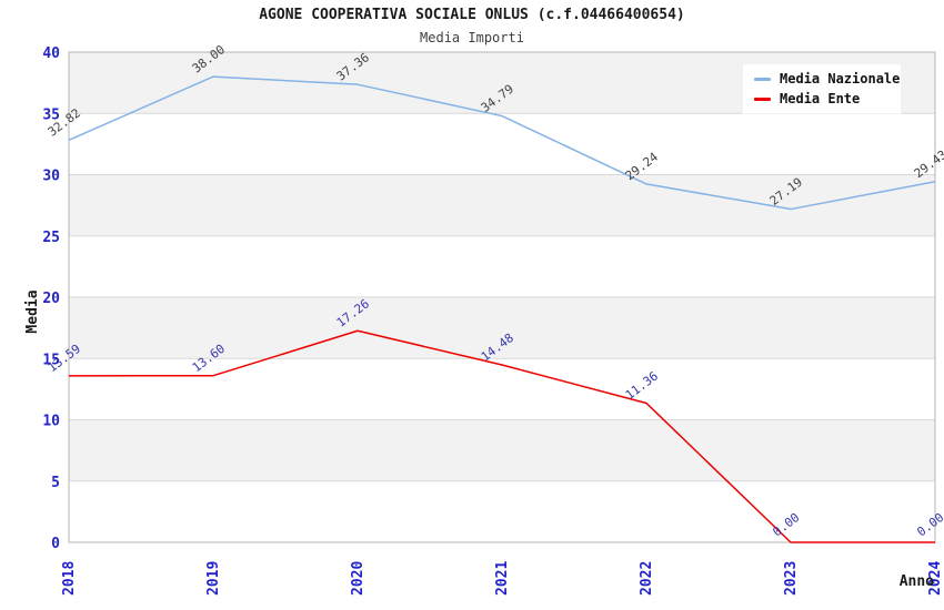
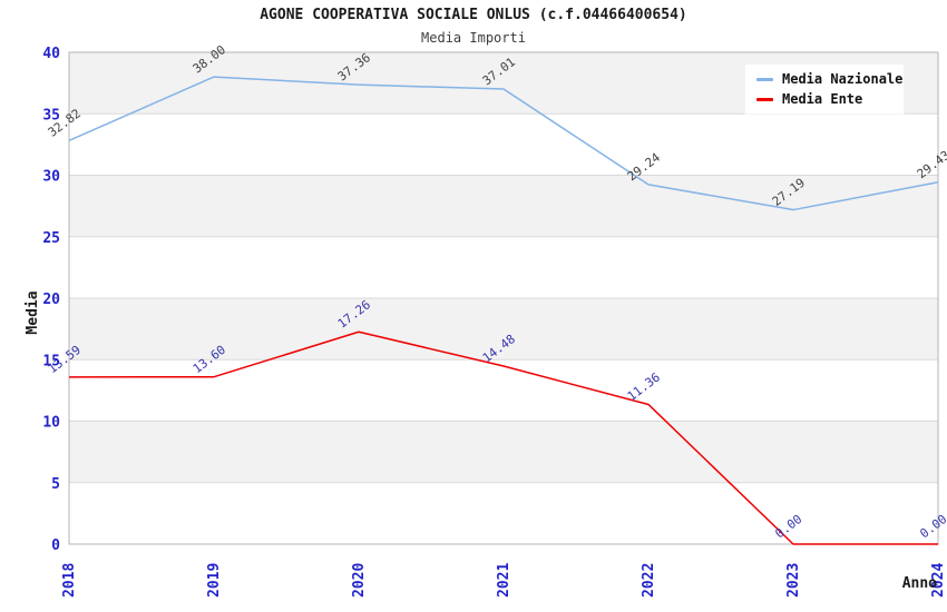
Media Nazionale/2021: 34.79 -> 37.01
